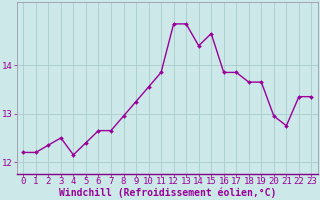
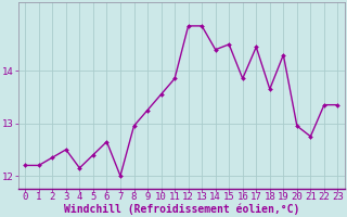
7: 12.65 -> 12.00
15: 14.65 -> 14.50
17: 13.85 -> 14.45
19: 13.65 -> 14.30
